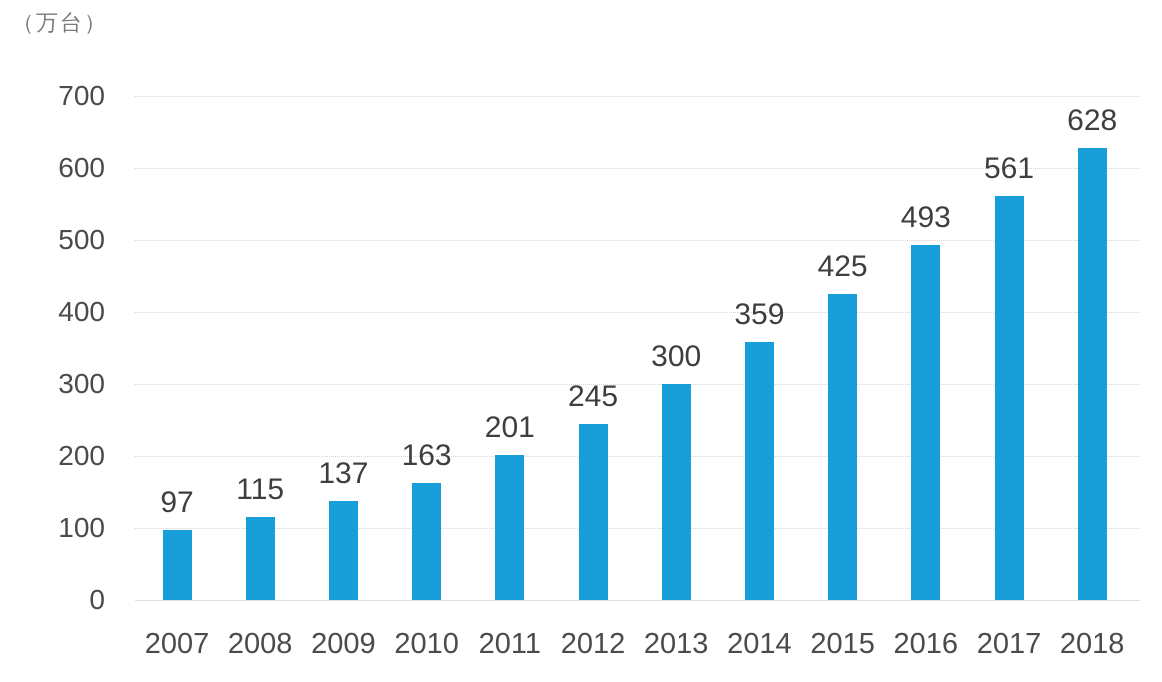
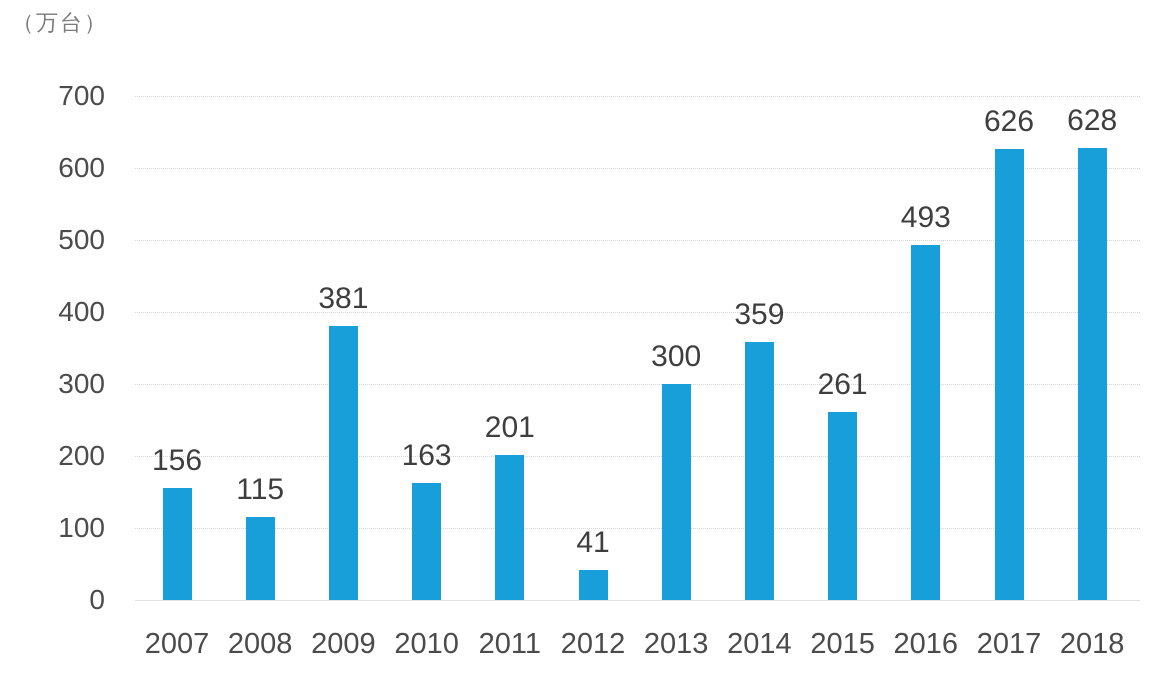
2007: 97 -> 156
2009: 137 -> 381
2012: 245 -> 41
2015: 425 -> 261
2017: 561 -> 626
